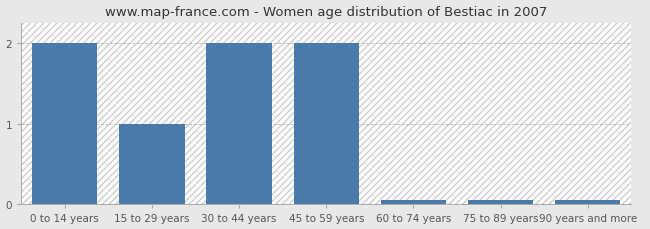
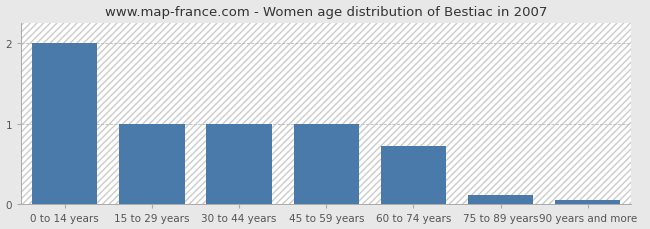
30 to 44 years: 2.00 -> 1.00
45 to 59 years: 2.00 -> 1.00
60 to 74 years: 0.05 -> 0.72
75 to 89 years: 0.05 -> 0.12
